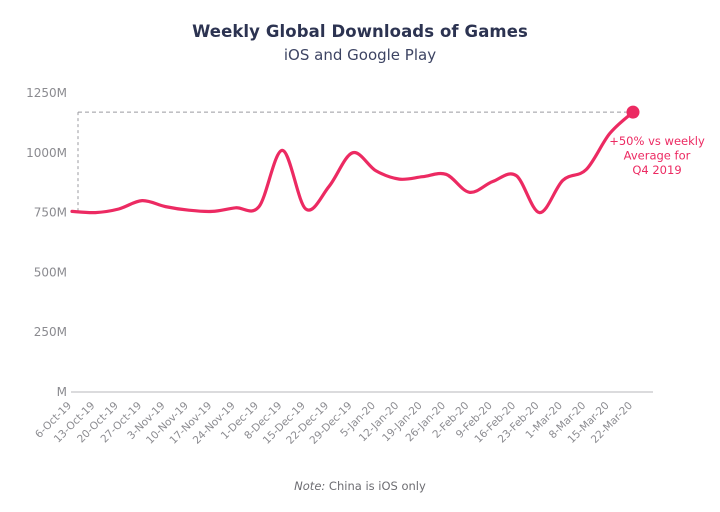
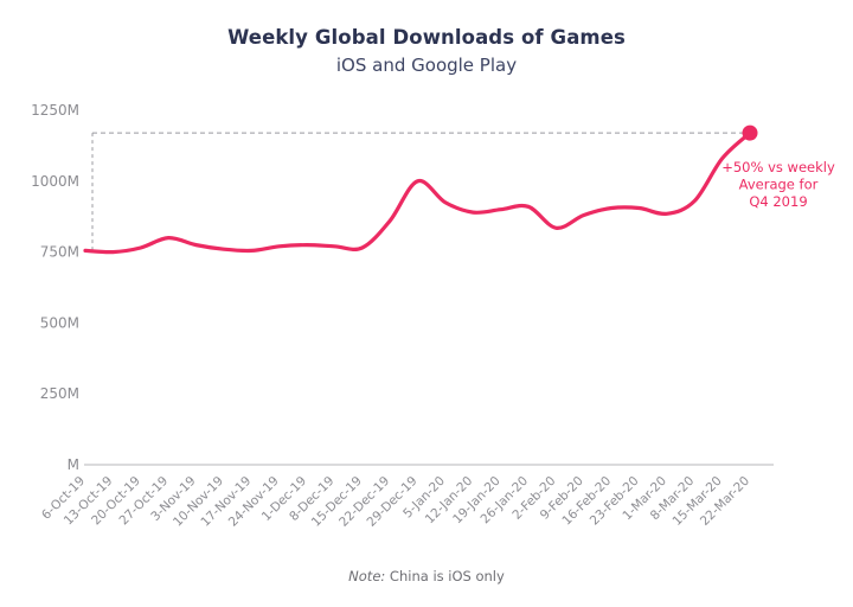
8-Dec-19: 1010M -> 770M
23-Feb-20: 750M -> 900M
